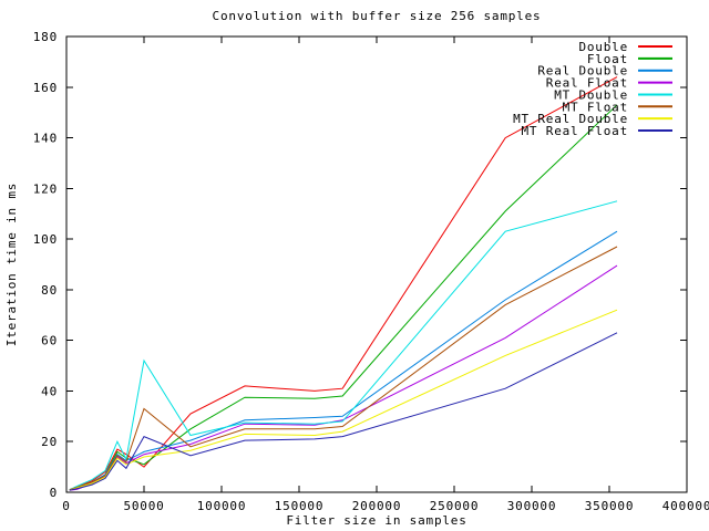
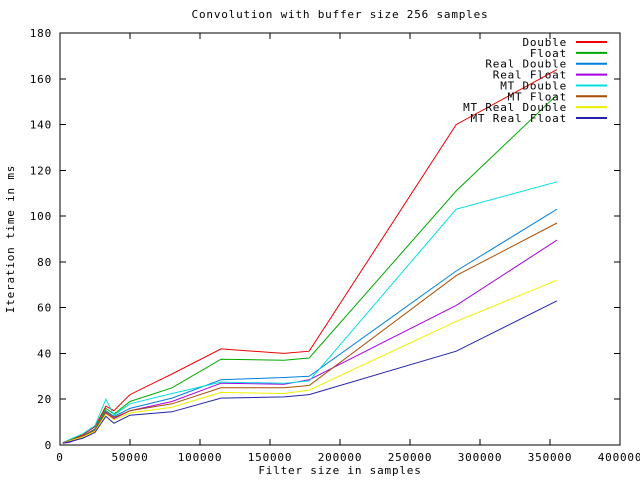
Double/50000: 10 -> 22
Float/50000: 11 -> 19
MT Double/50000: 52 -> 18
MT Float/50000: 33 -> 15
MT Real Float/50000: 22 -> 13
